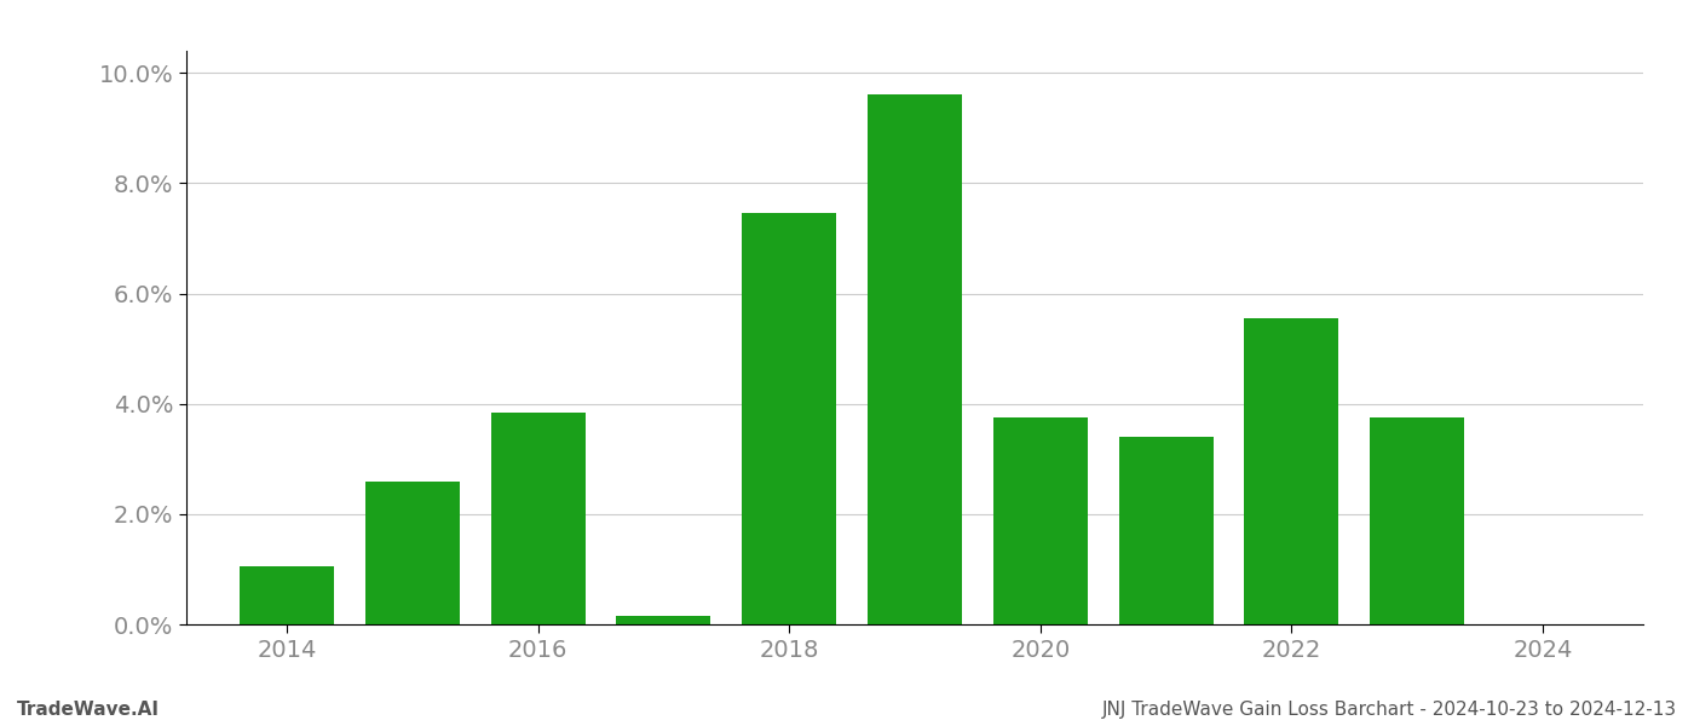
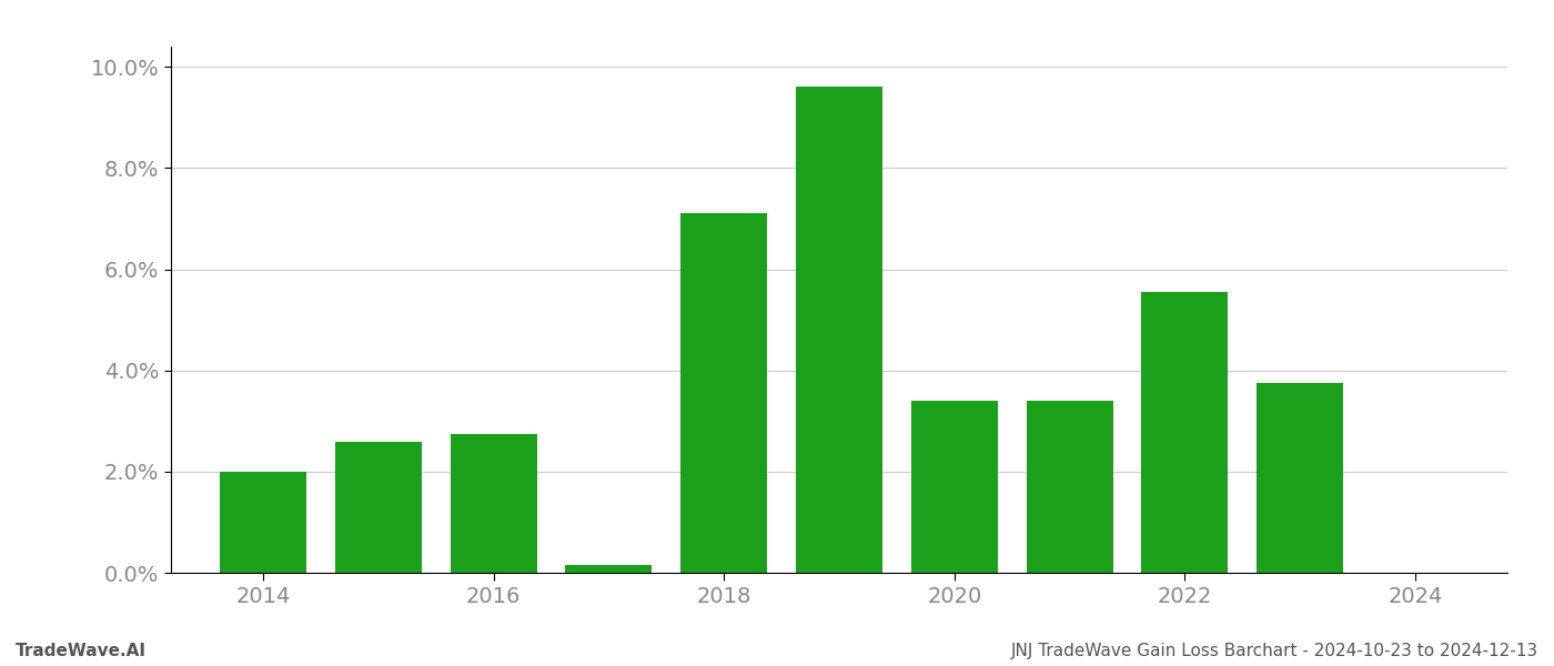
2014: 1.05% -> 2.00%
2016: 3.85% -> 2.75%
2018: 7.45% -> 7.10%
2020: 3.75% -> 3.40%
